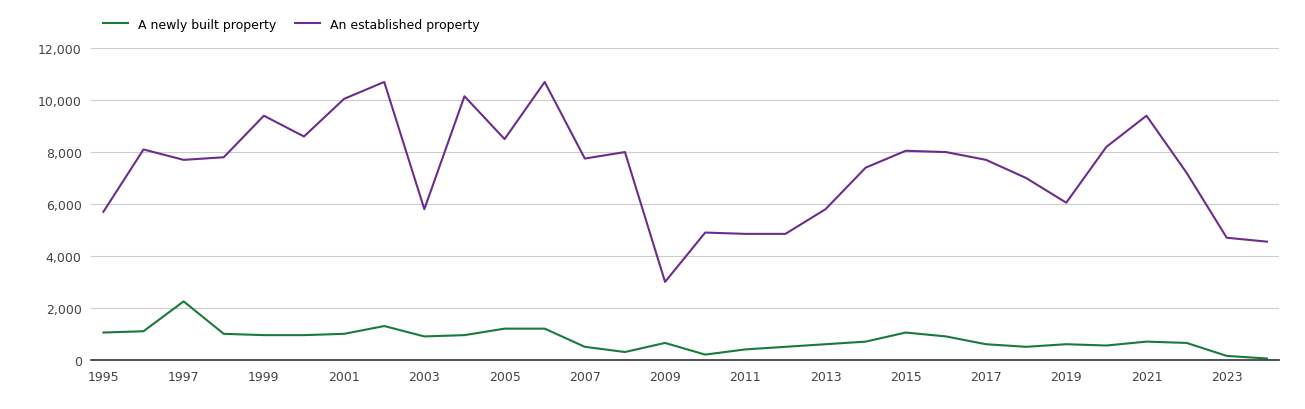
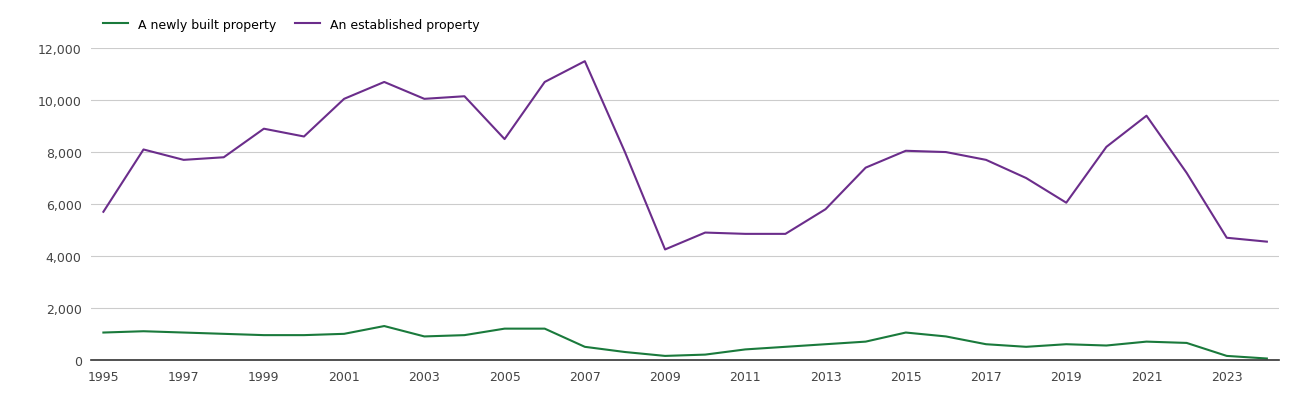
A newly built property/1997: 2,250 -> 1,050
An established property/1999: 9,400 -> 8,900
An established property/2003: 5,800 -> 10,050
An established property/2007: 7,750 -> 11,500
A newly built property/2009: 650 -> 150
An established property/2009: 3,000 -> 4,250
